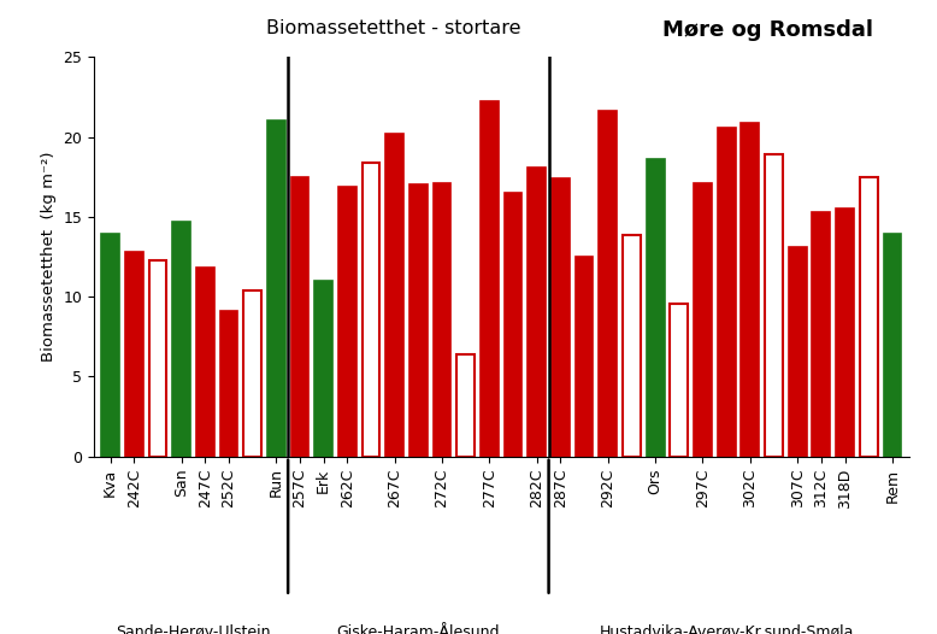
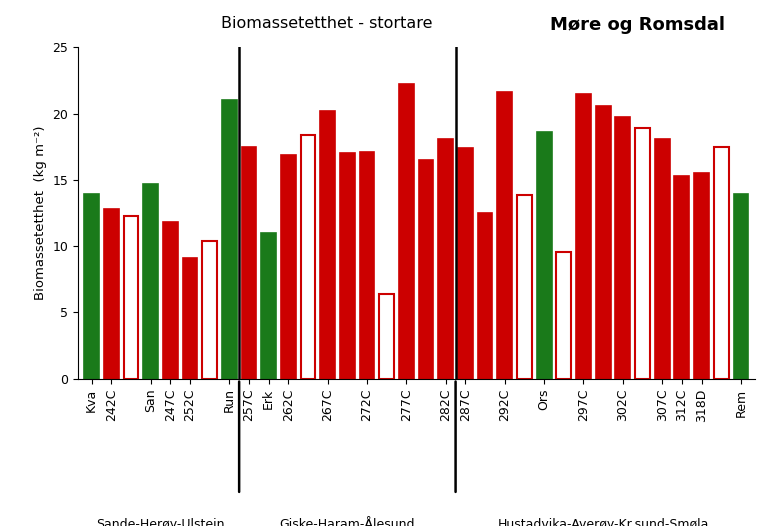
297C: 17.1 -> 21.5
302C: 20.9 -> 19.8
307C: 13.1 -> 18.1
